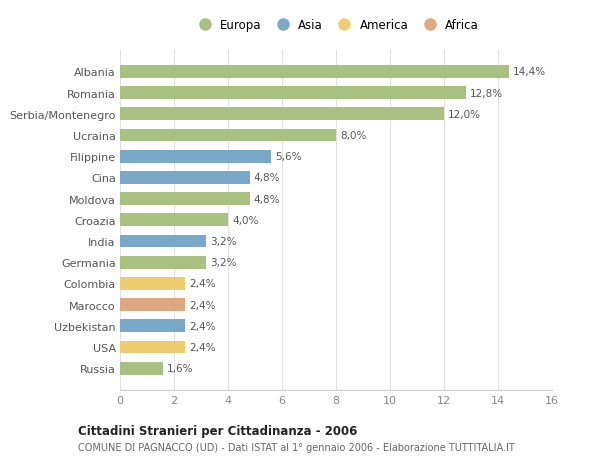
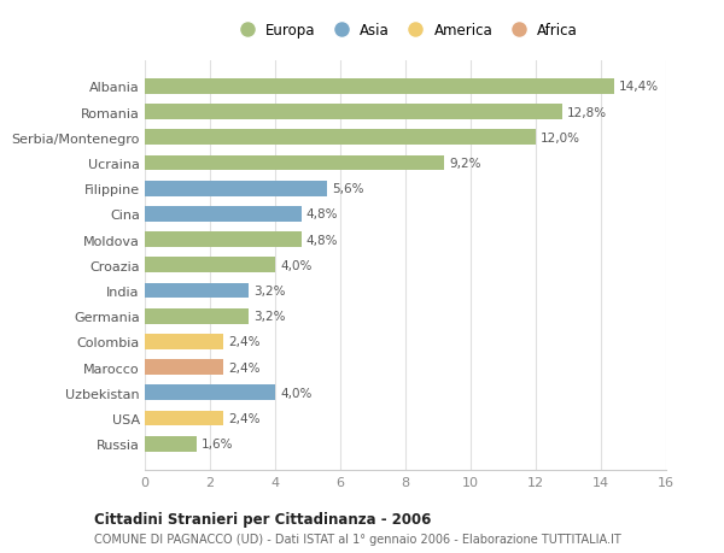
Ucraina: 8,0% -> 9,2%
Uzbekistan: 2,4% -> 4,0%
